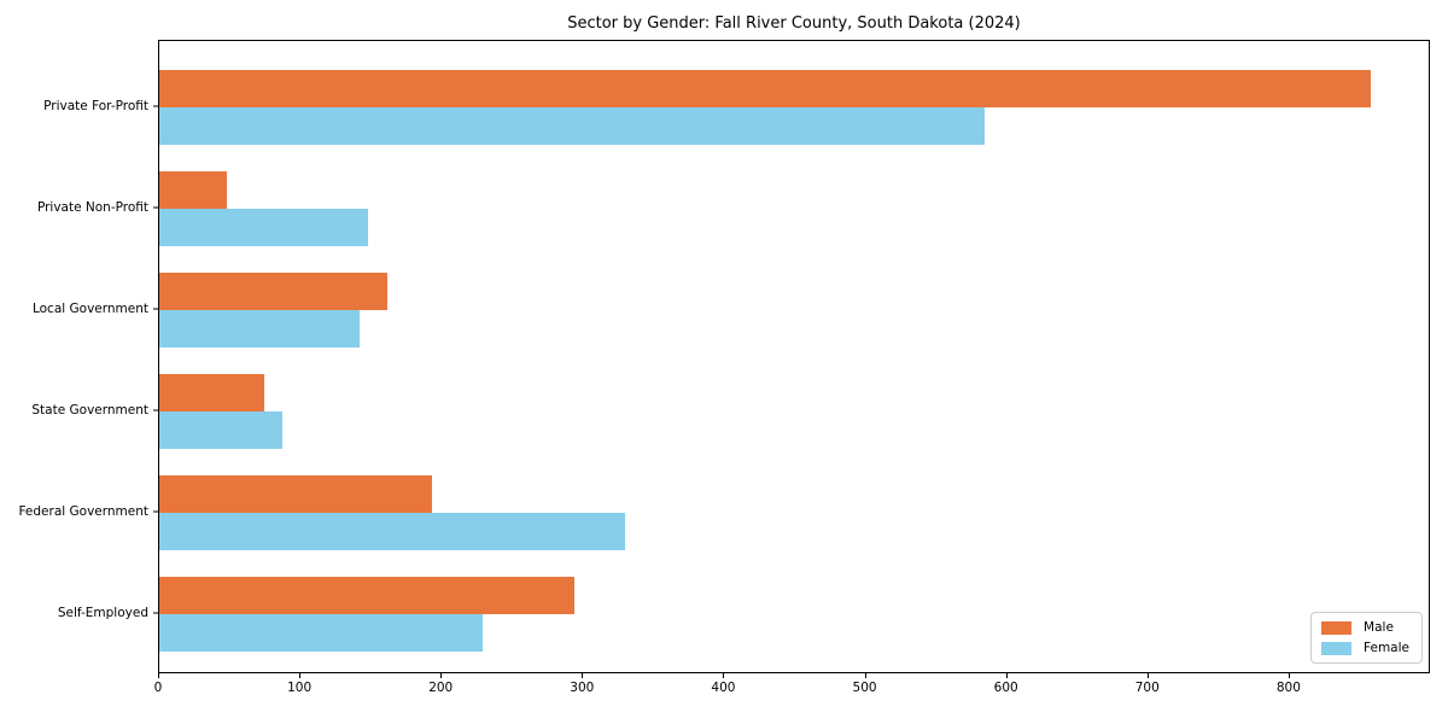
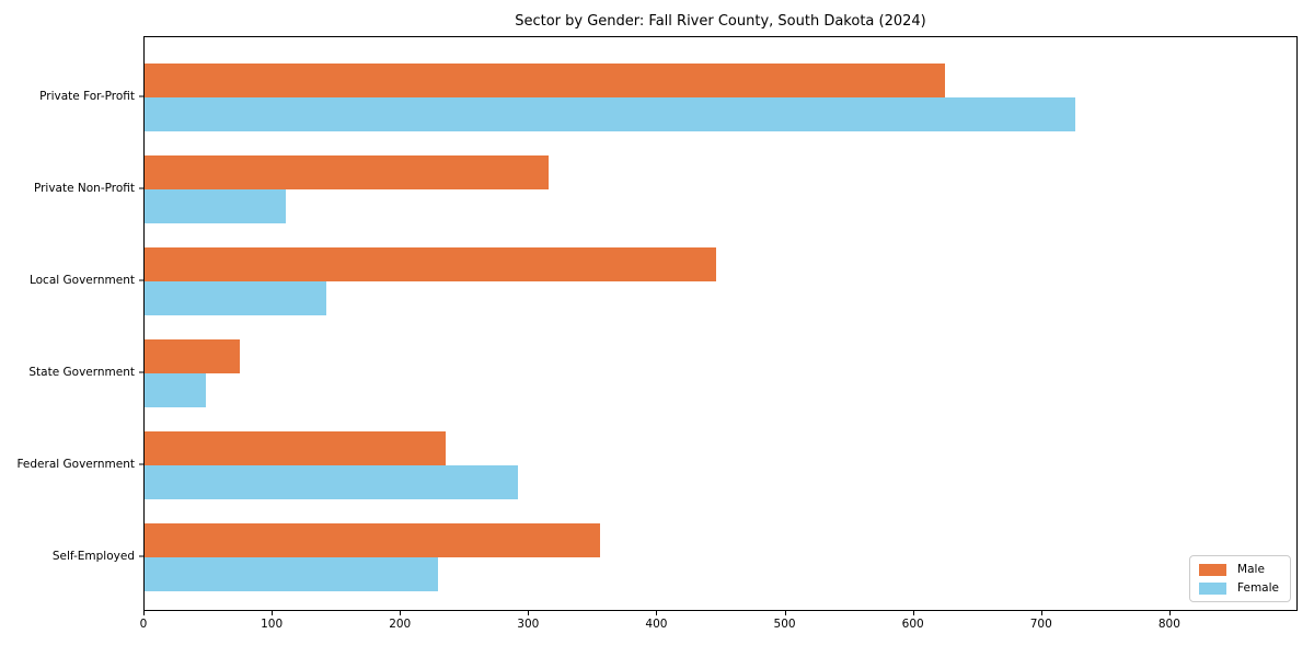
Male/Private For-Profit: 857 -> 624
Female/Private For-Profit: 584 -> 726
Male/Private Non-Profit: 48 -> 315
Female/Private Non-Profit: 148 -> 110
Male/Local Government: 161 -> 446
Female/State Government: 87 -> 48
Male/Federal Government: 193 -> 235
Female/Federal Government: 330 -> 291
Male/Self-Employed: 294 -> 355
